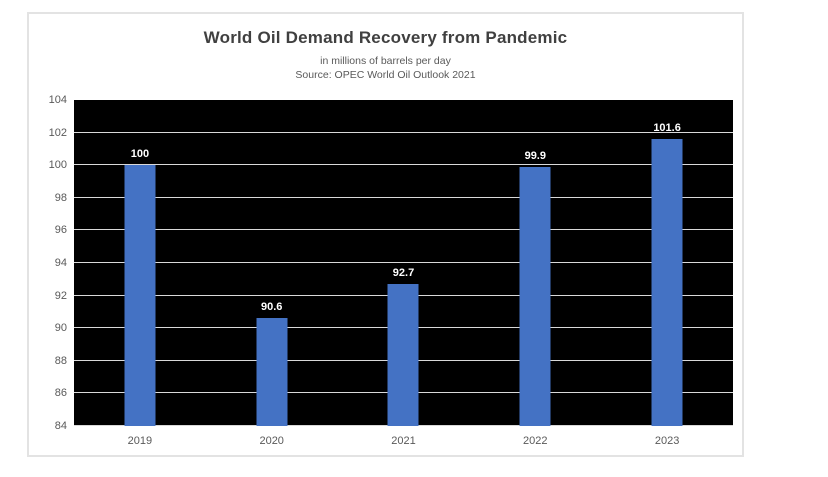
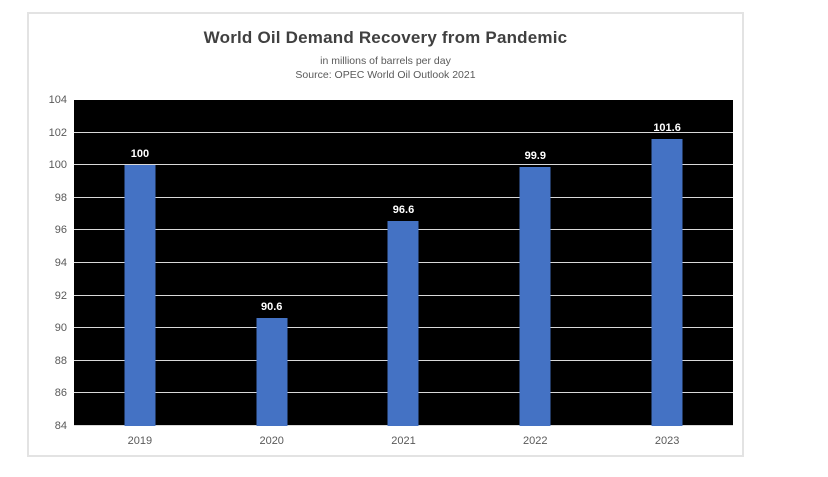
2021: 92.7 -> 96.6
